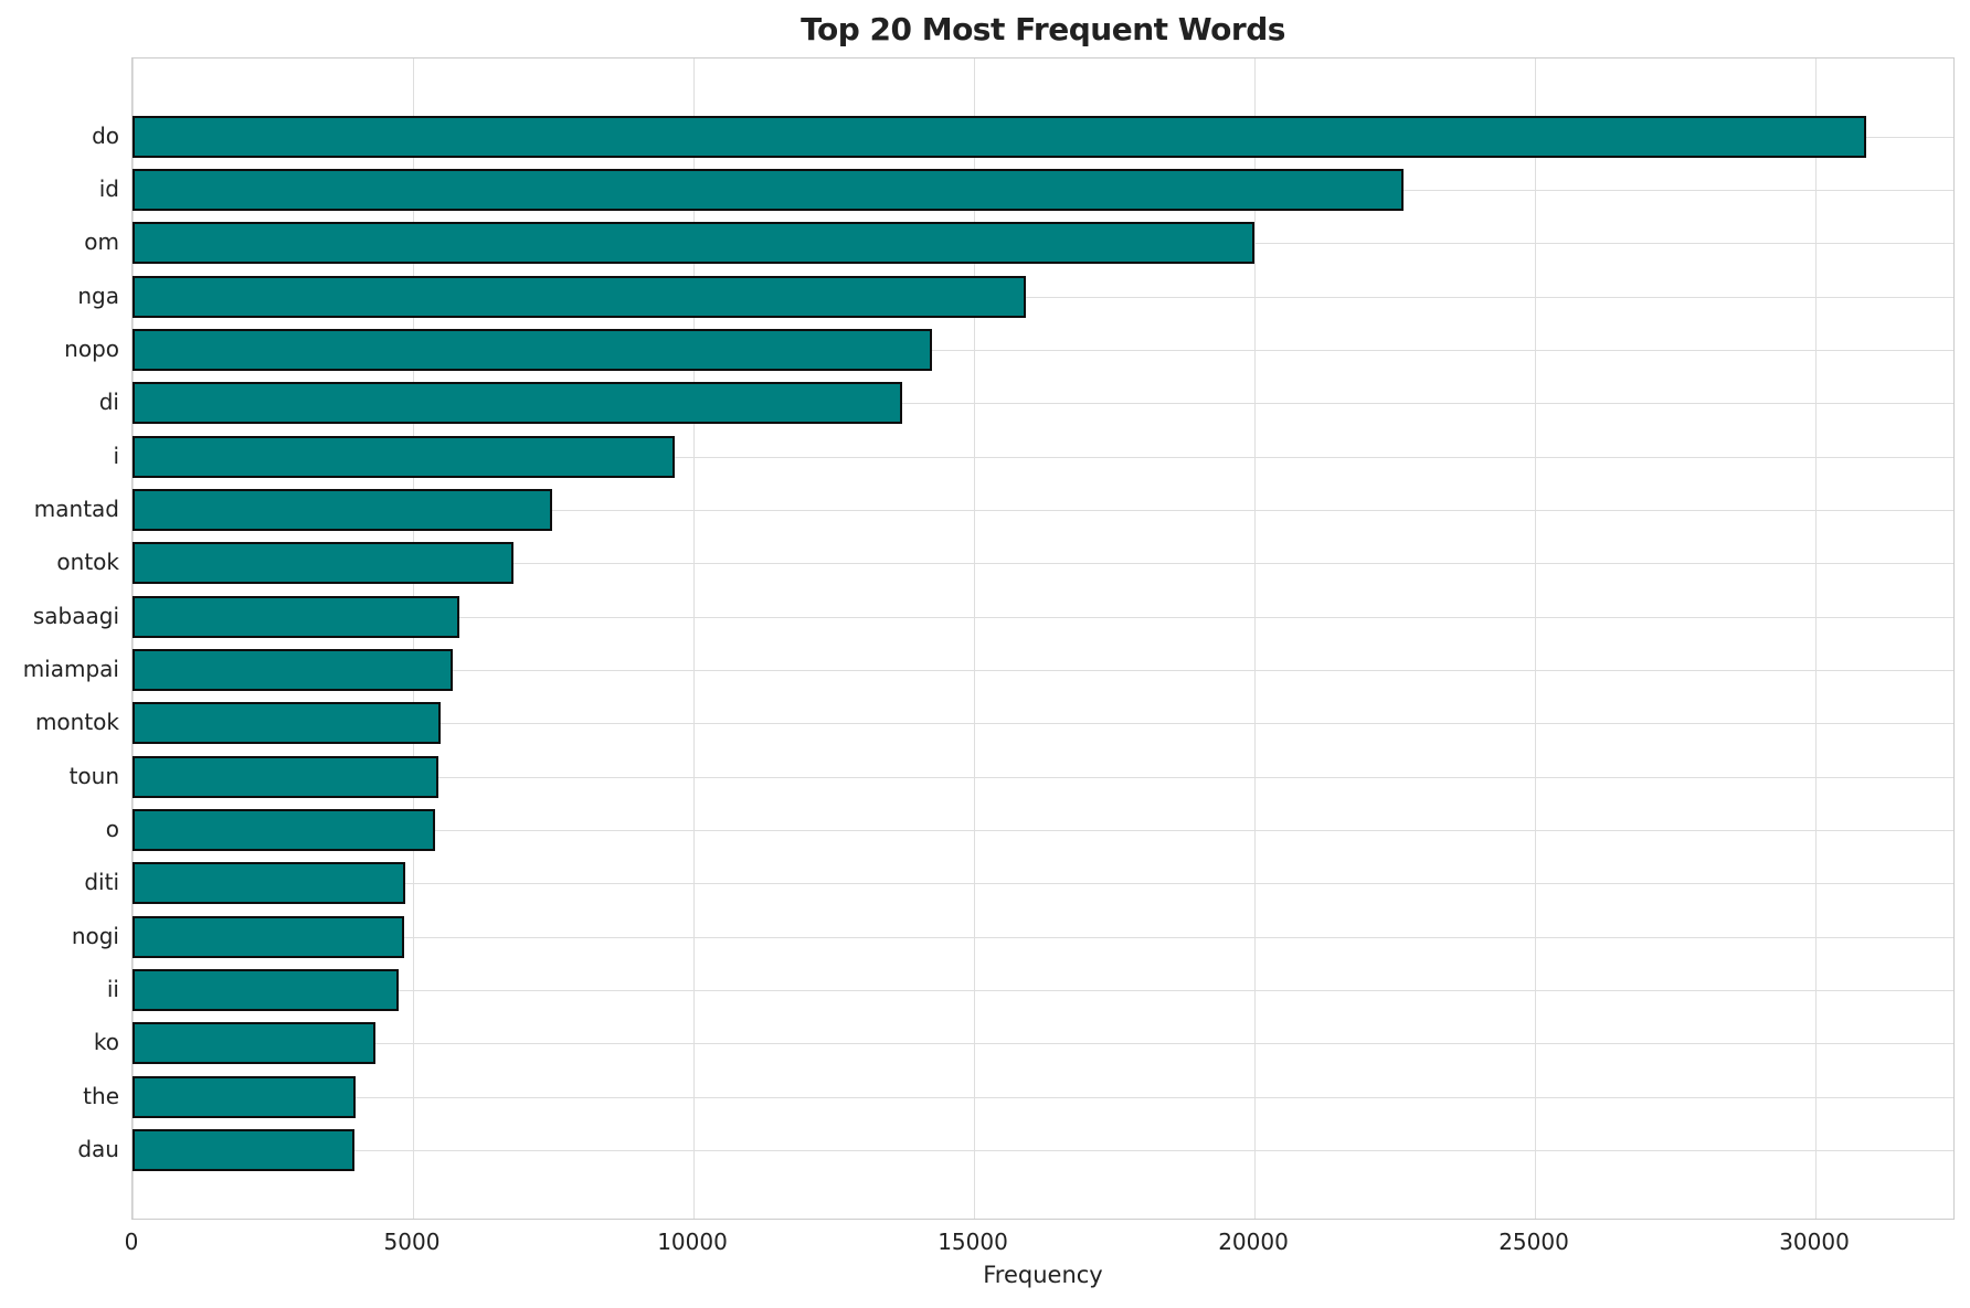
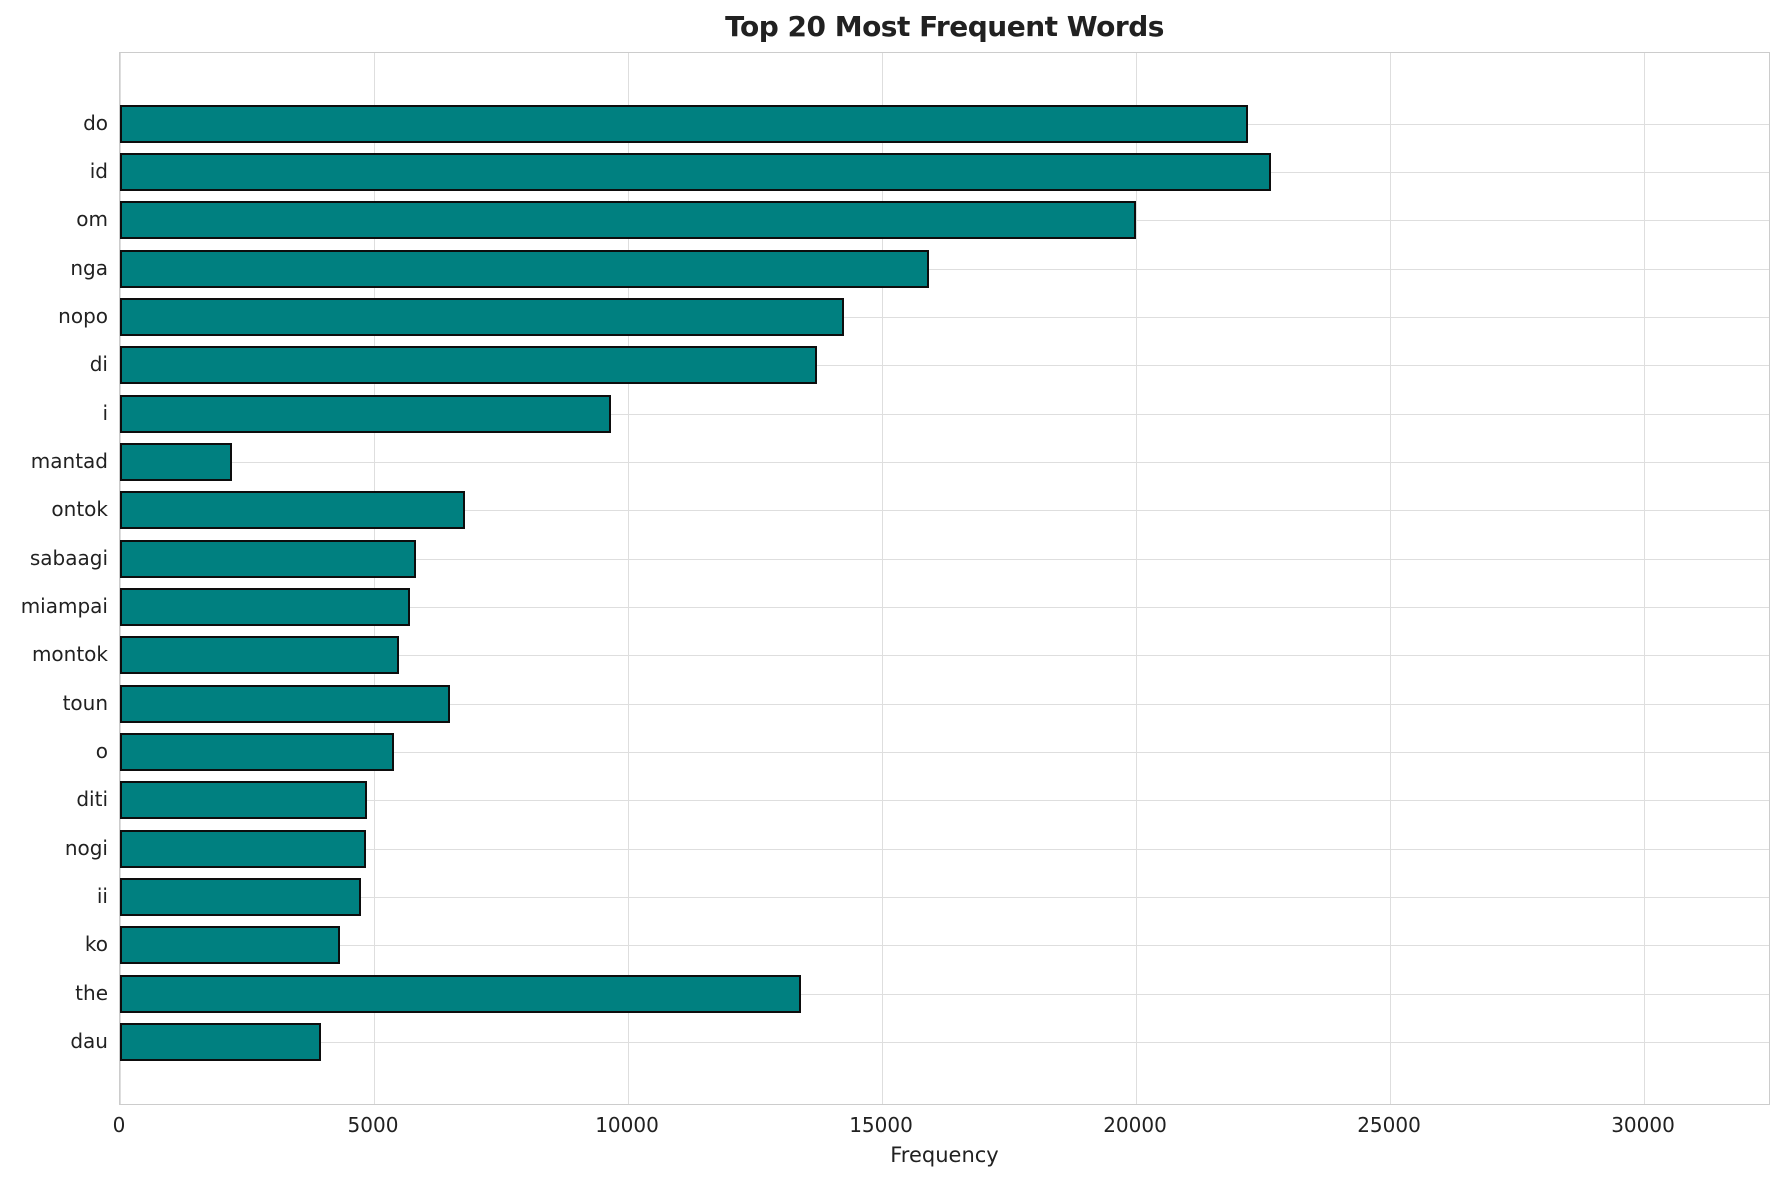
do: 30900 -> 22200
mantad: 7500 -> 2200
toun: 5400 -> 6500
the: 4000 -> 13400
